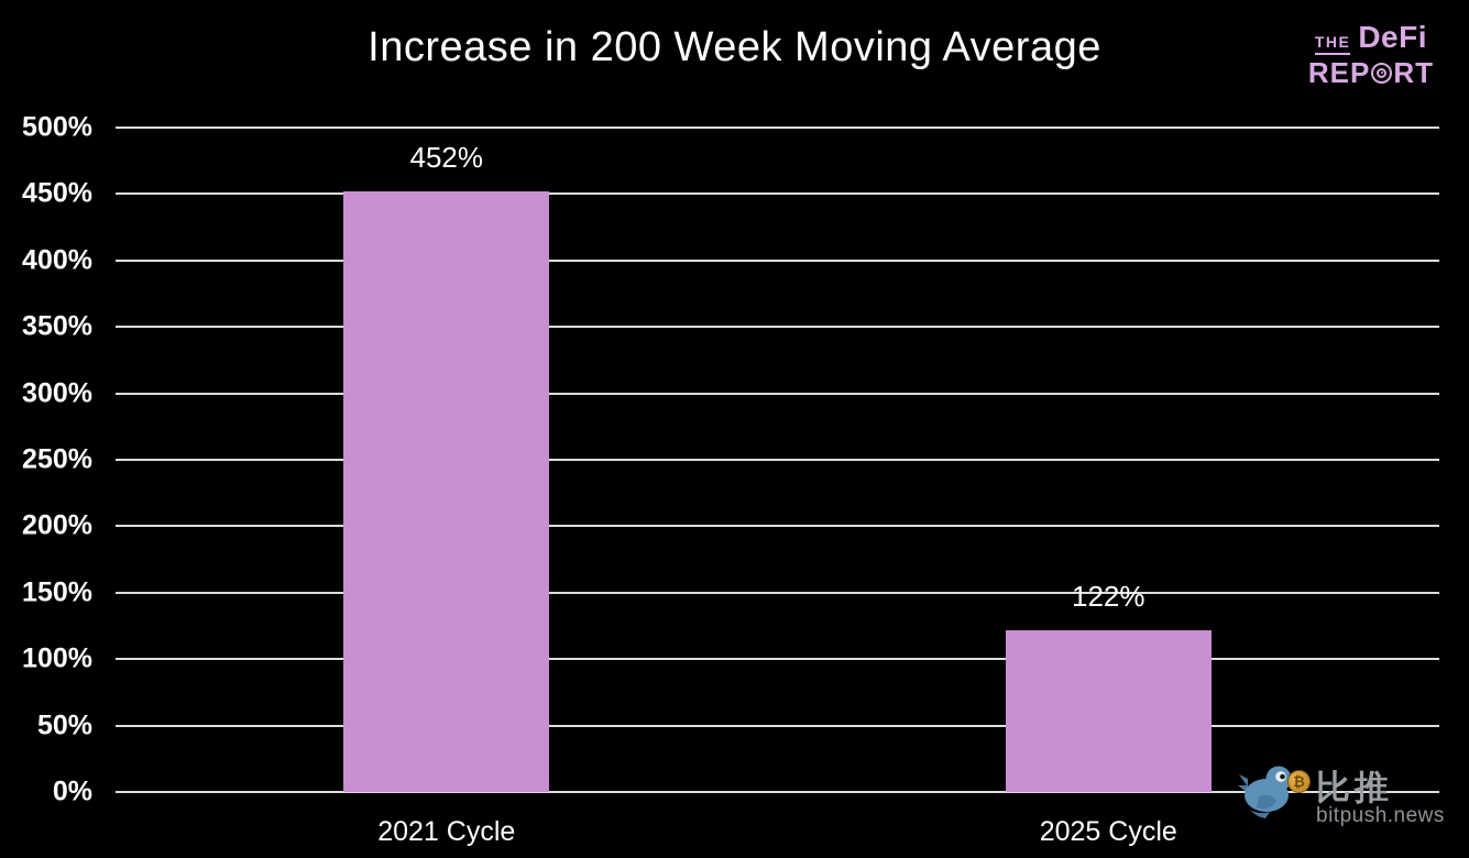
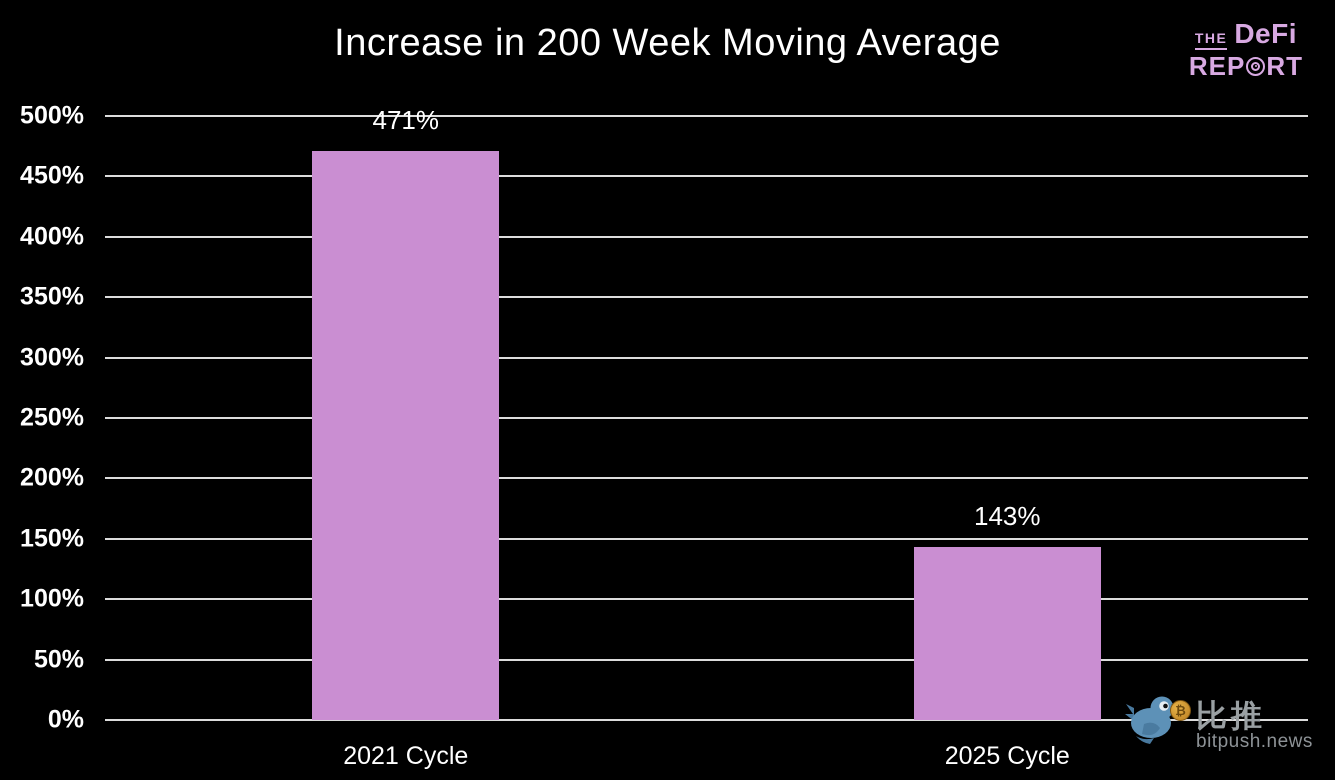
2021 Cycle: 452% -> 471%
2025 Cycle: 122% -> 143%
